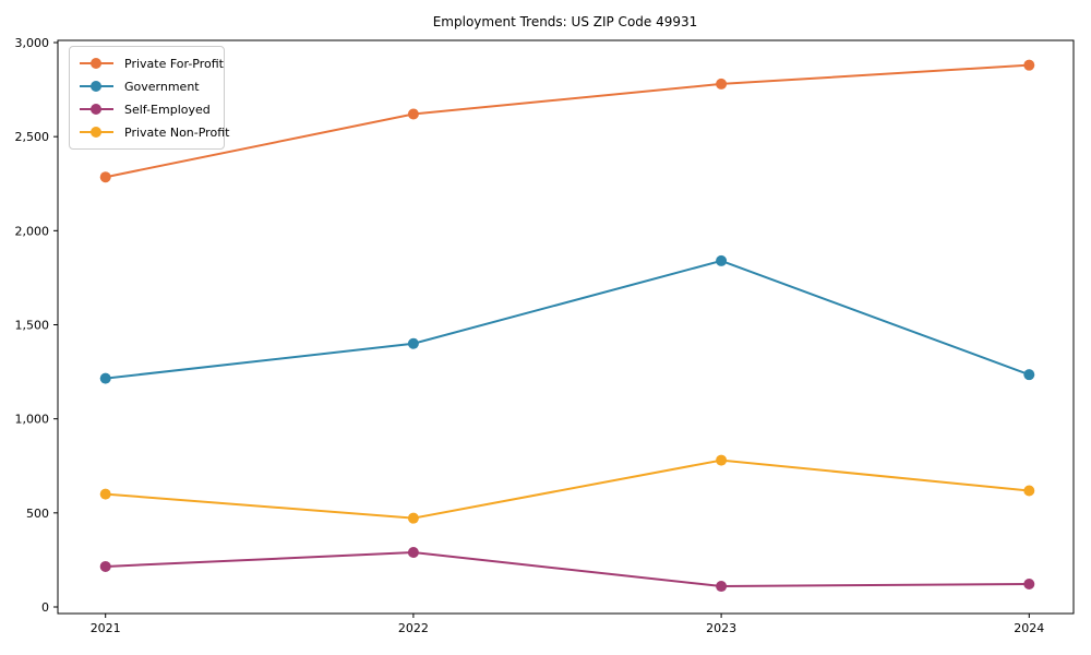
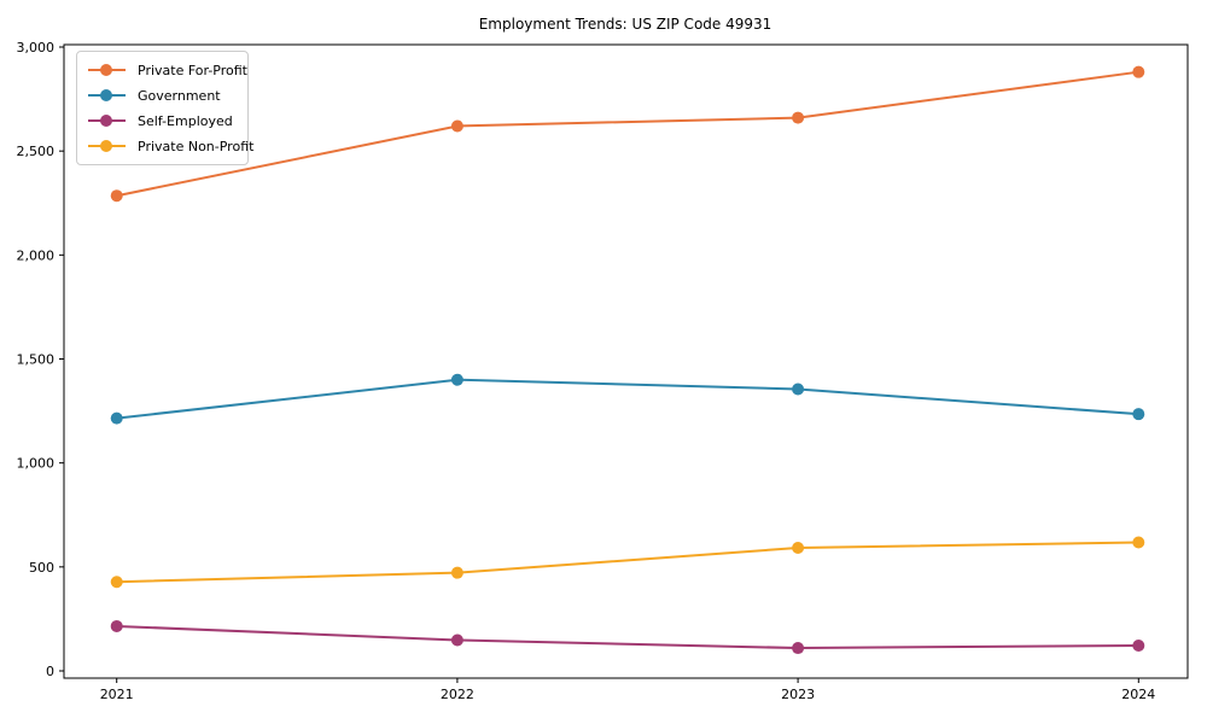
Private Non-Profit/2021: 600 -> 430
Self-Employed/2022: 290 -> 150
Private For-Profit/2023: 2780 -> 2660
Government/2023: 1840 -> 1360
Private Non-Profit/2023: 780 -> 590
